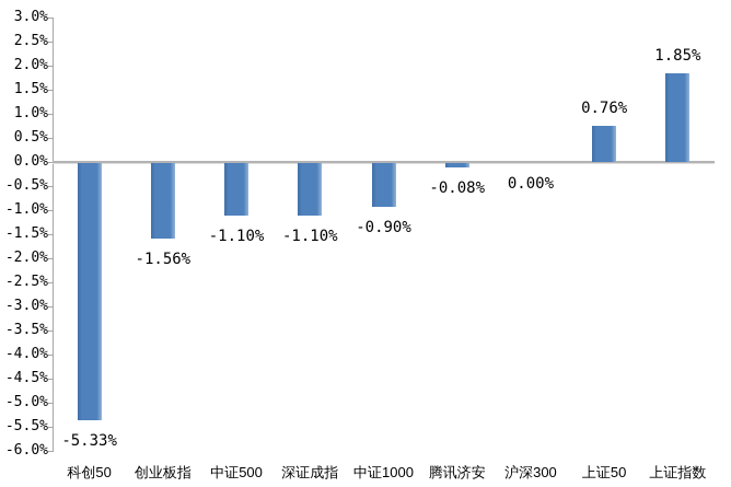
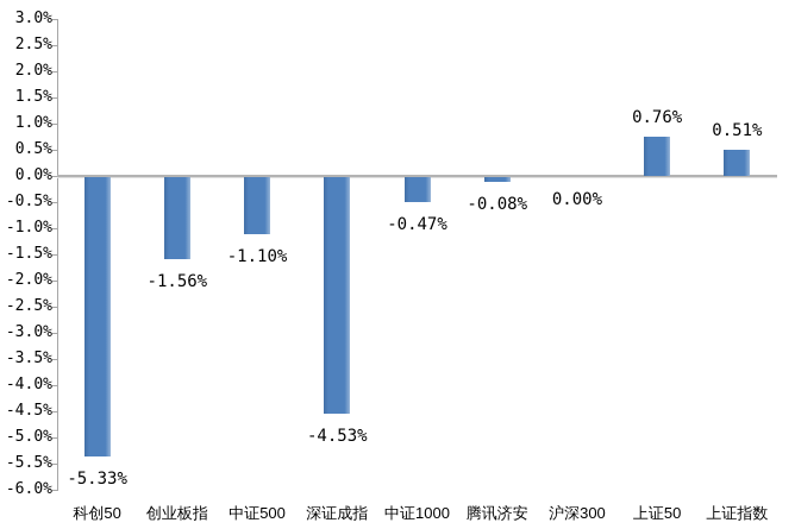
深证成指: -1.10% -> -4.53%
中证1000: -0.90% -> -0.47%
上证指数: 1.85% -> 0.51%
